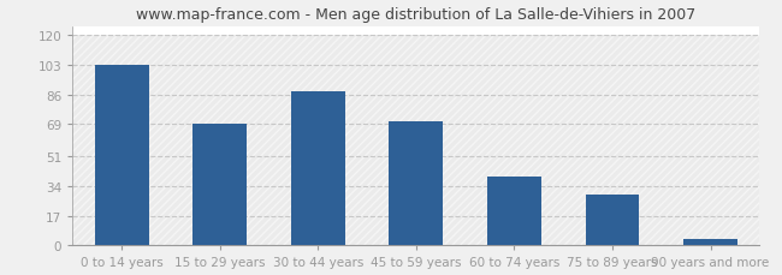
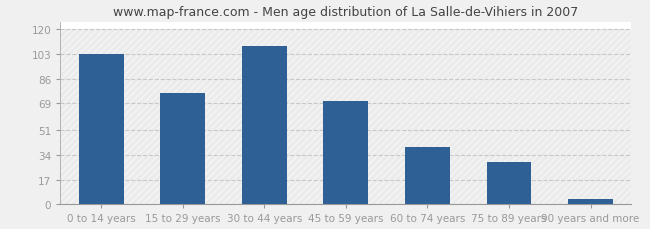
15 to 29 years: 69 -> 76
30 to 44 years: 88 -> 108
